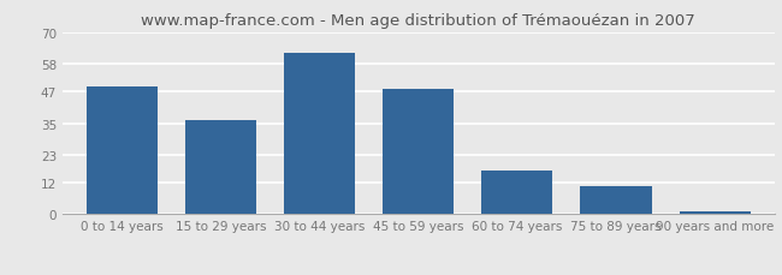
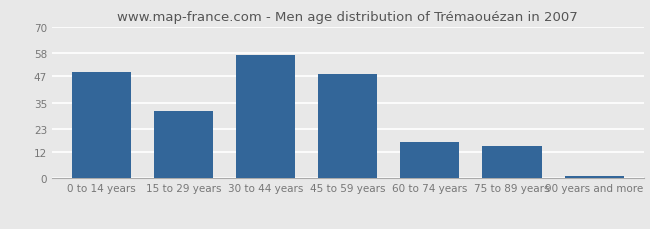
15 to 29 years: 36 -> 31
30 to 44 years: 62 -> 57
75 to 89 years: 11 -> 15
